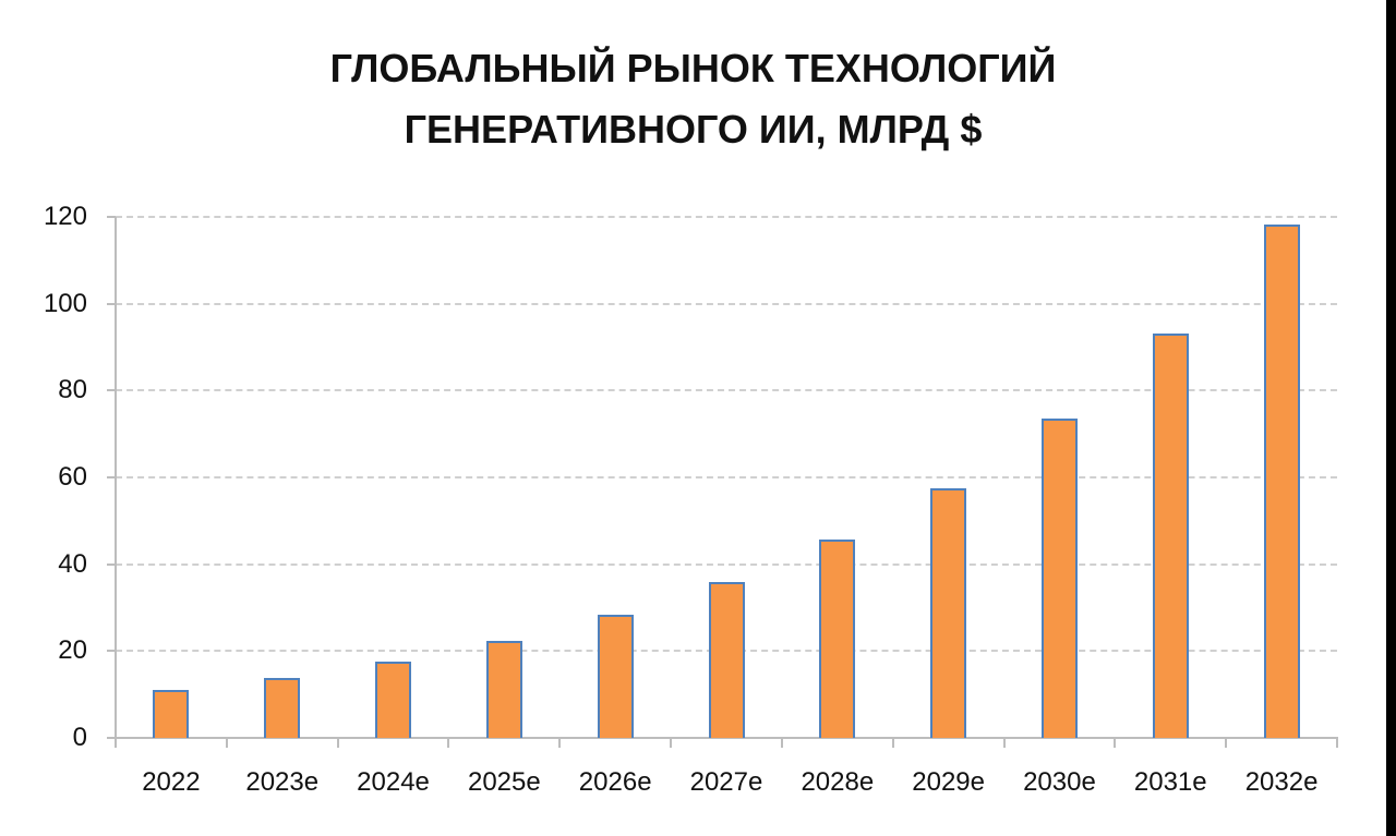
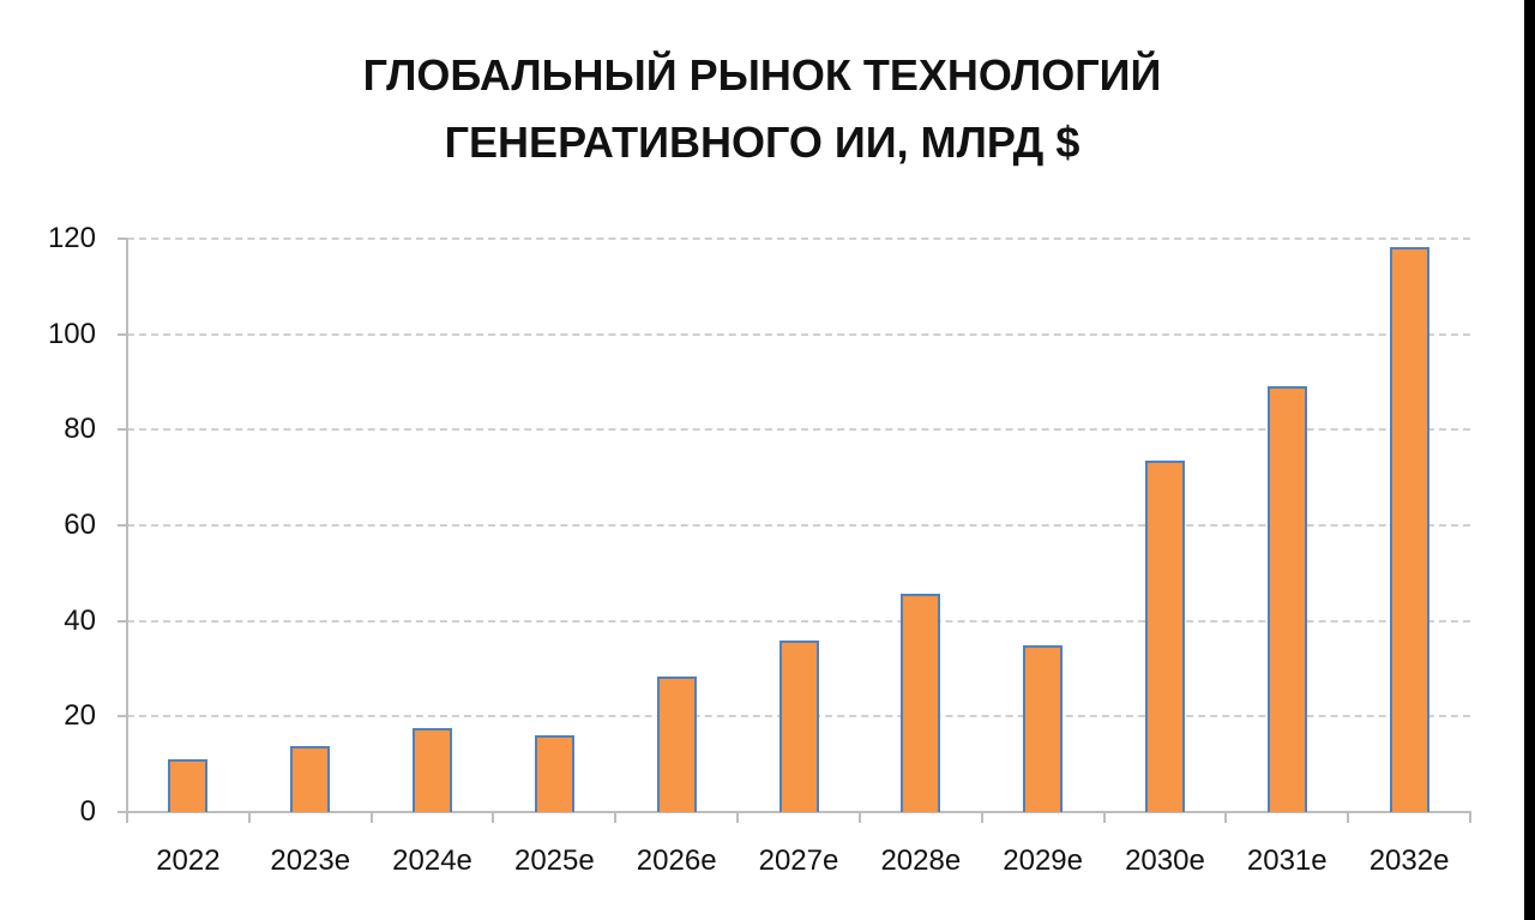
2025e: 22 -> 16
2029e: 58 -> 35
2031e: 93 -> 89
